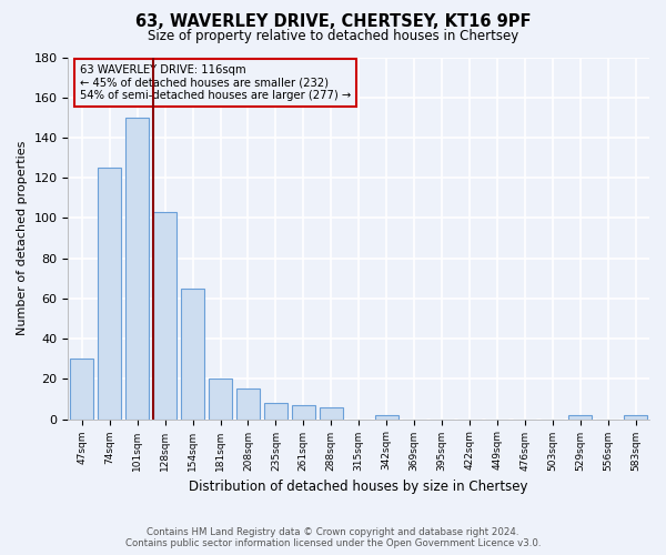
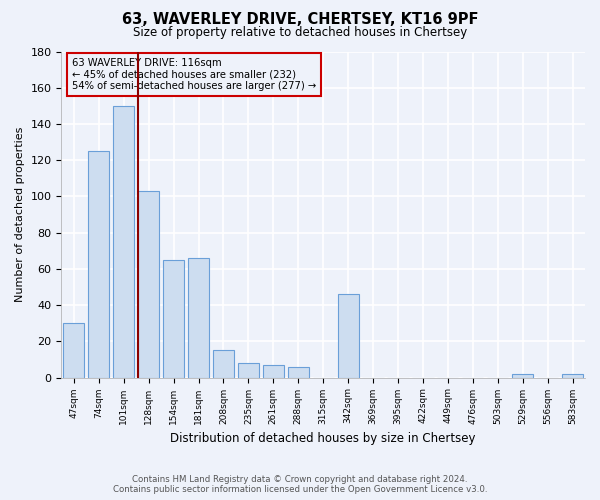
181sqm: 20 -> 66
342sqm: 2 -> 46
